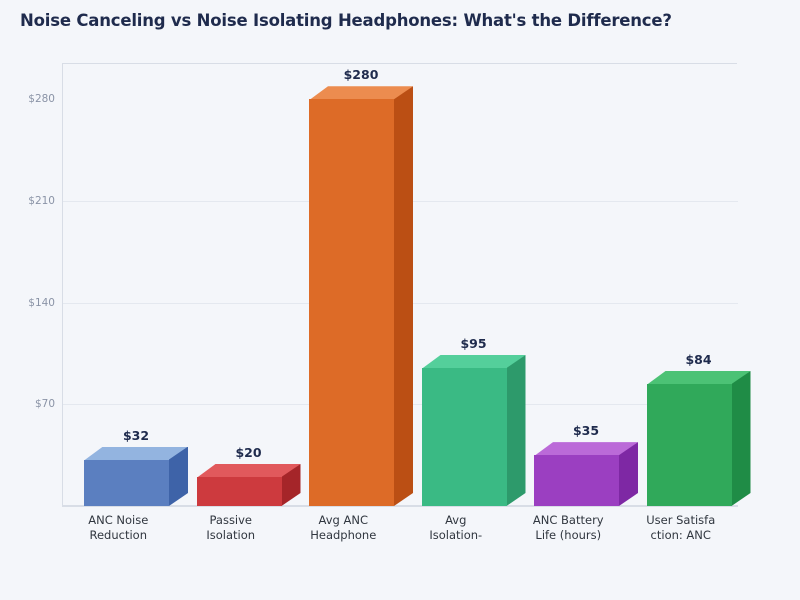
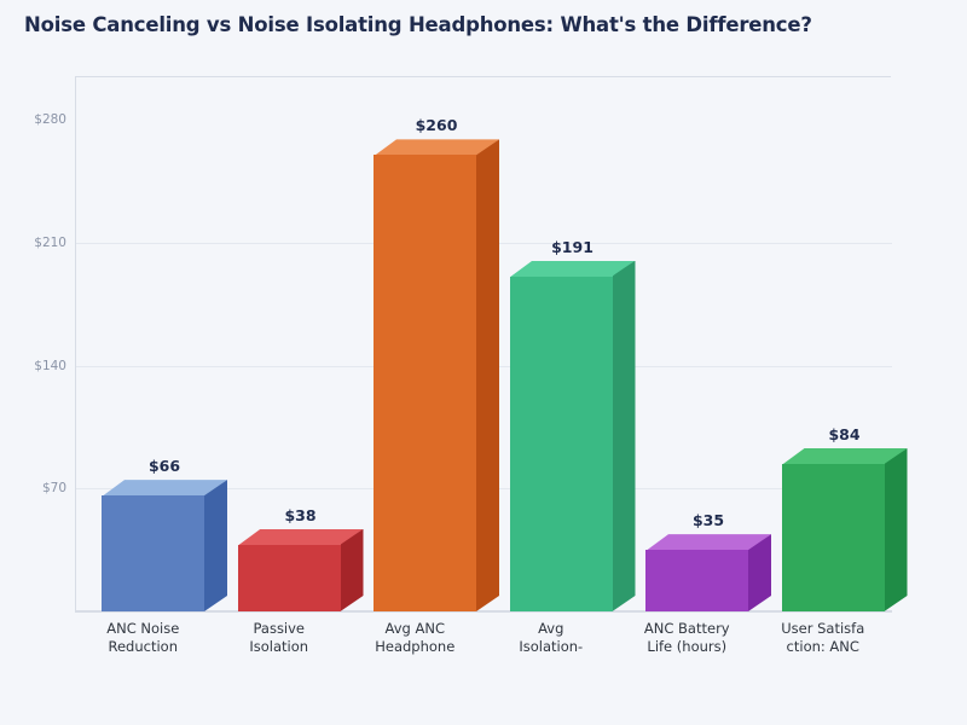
ANC Noise Reduction: $32 -> $66
Passive Isolation: $20 -> $38
Avg ANC Headphone: $280 -> $260
Avg Isolation-: $95 -> $191
